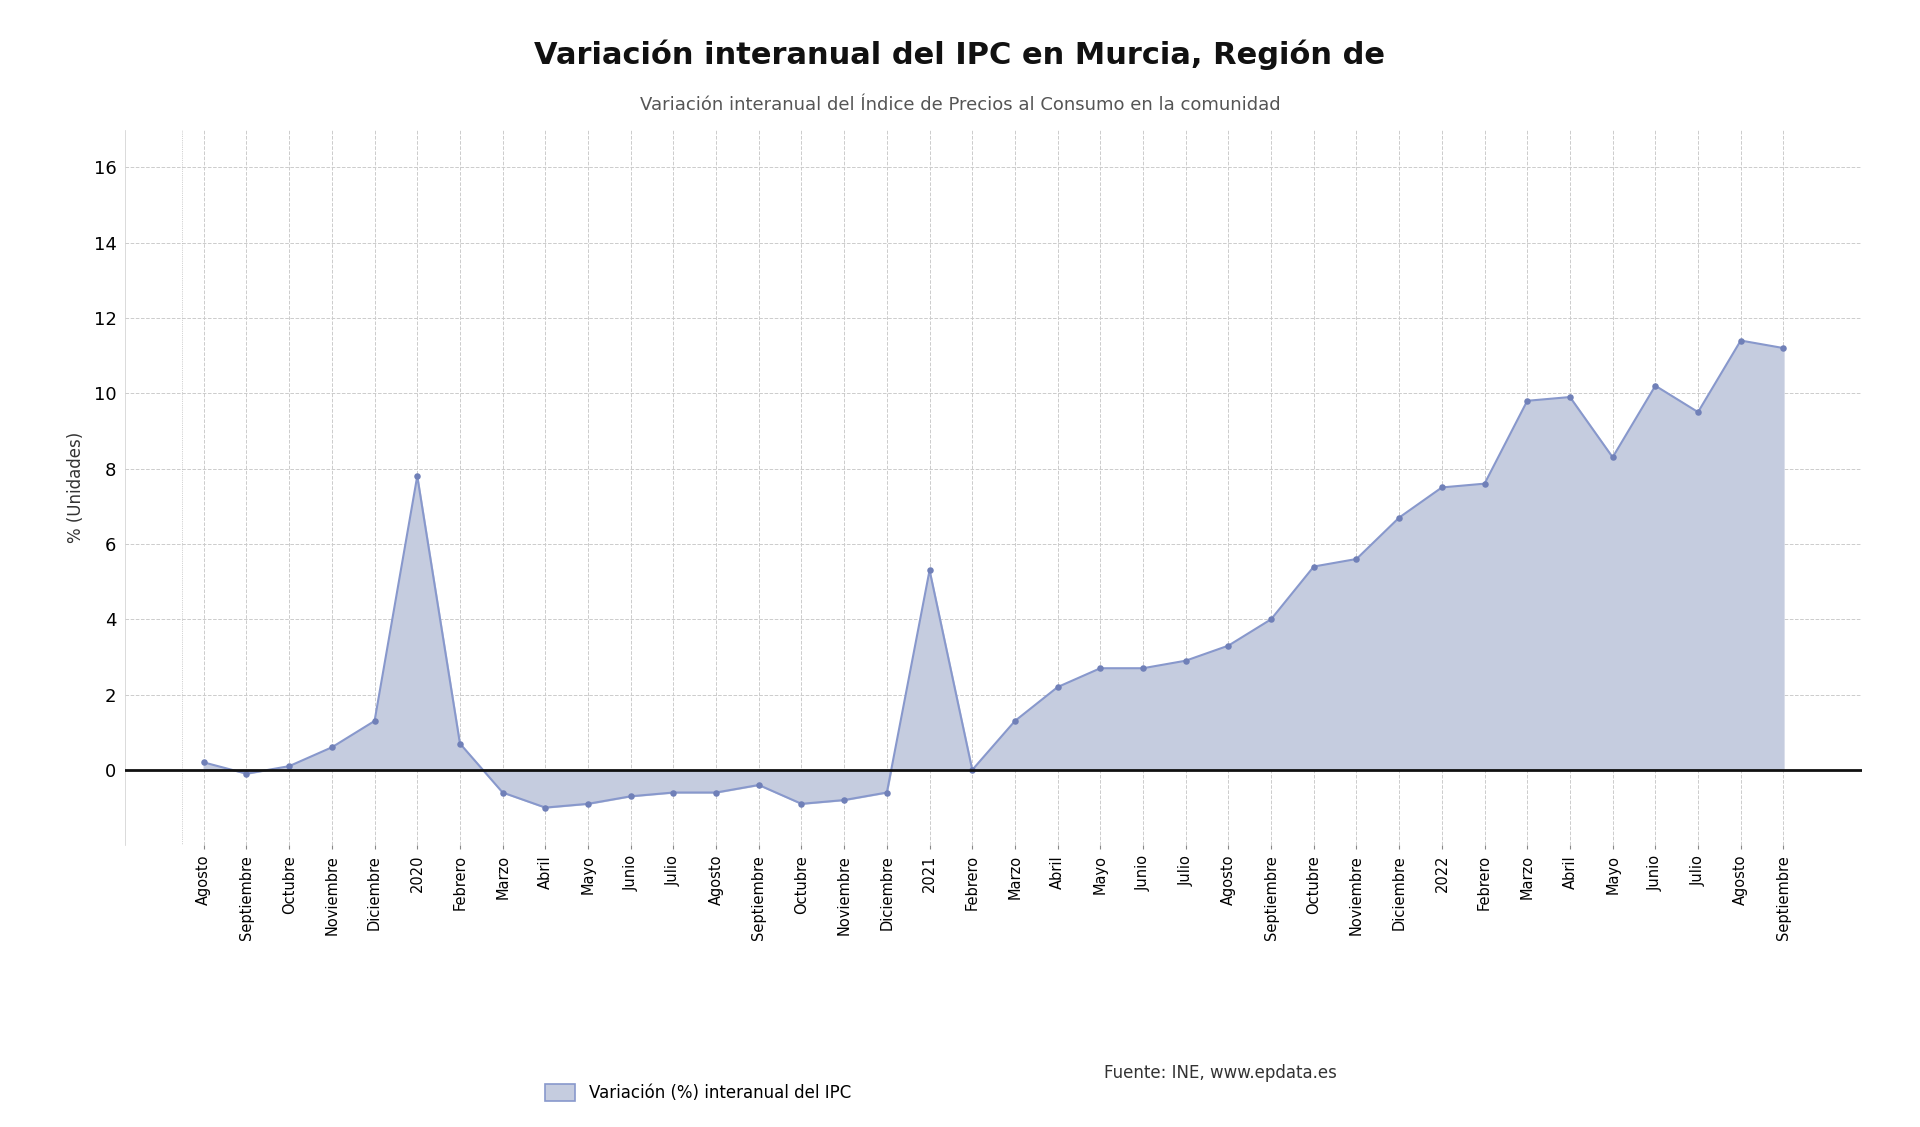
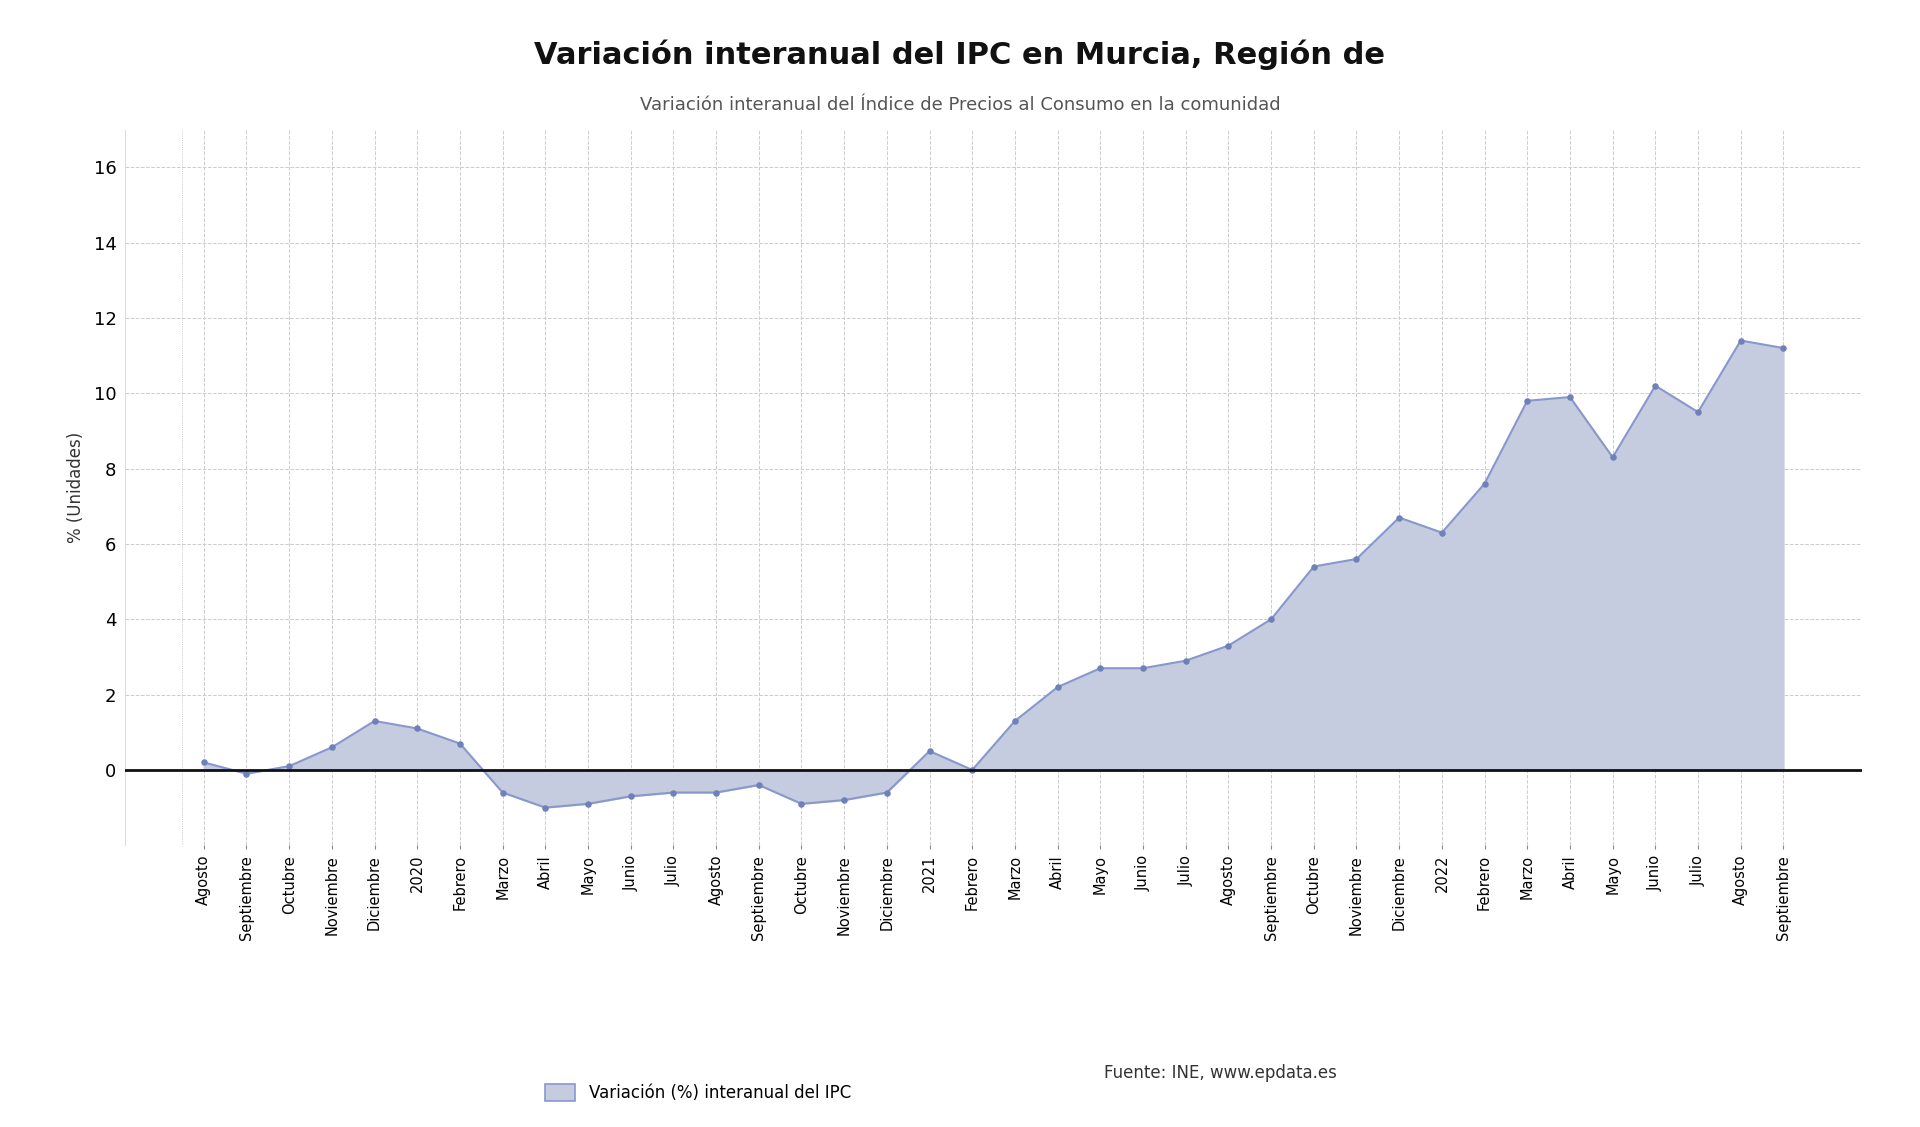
2020: 7.8 -> 1.1
2021: 5.3 -> 0.5
2022: 7.5 -> 6.3
